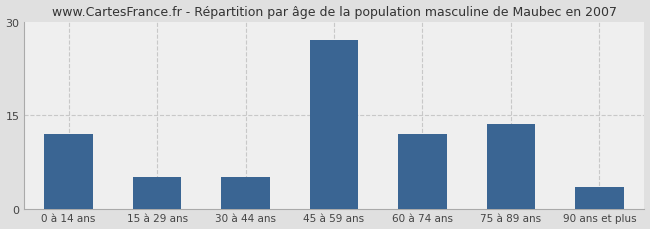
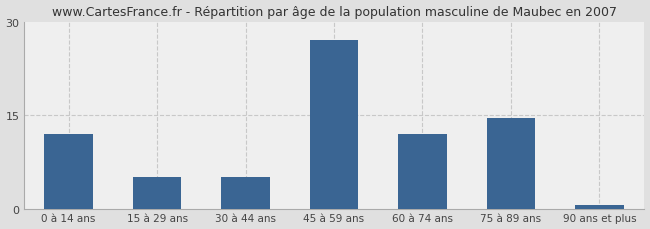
75 à 89 ans: 13.6 -> 14.5
90 ans et plus: 3.4 -> 0.5
